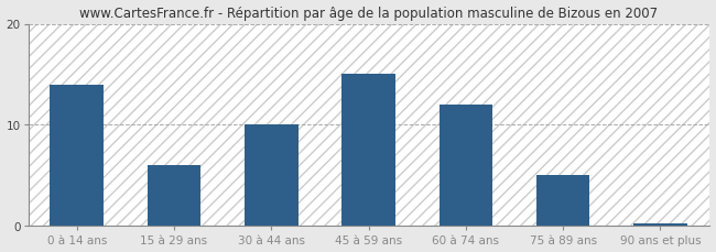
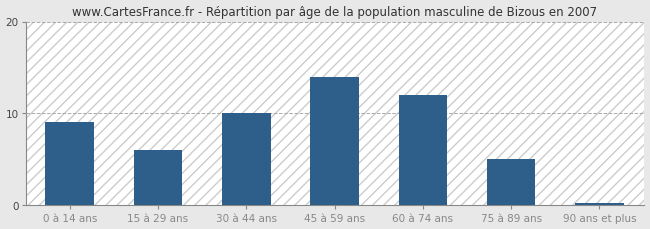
0 à 14 ans: 14.0 -> 9.0
45 à 59 ans: 15.0 -> 14.0
